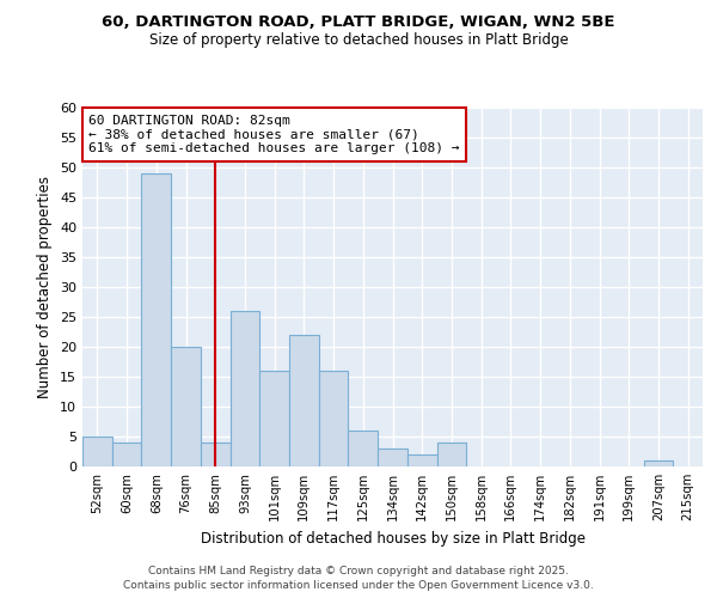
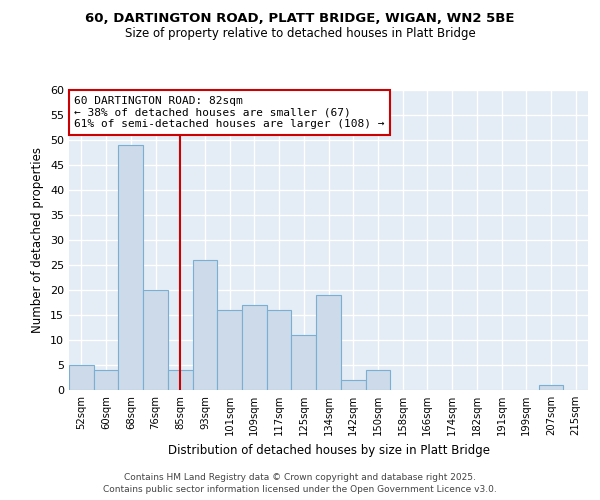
109sqm: 22 -> 17
125sqm: 6 -> 11
134sqm: 3 -> 19
